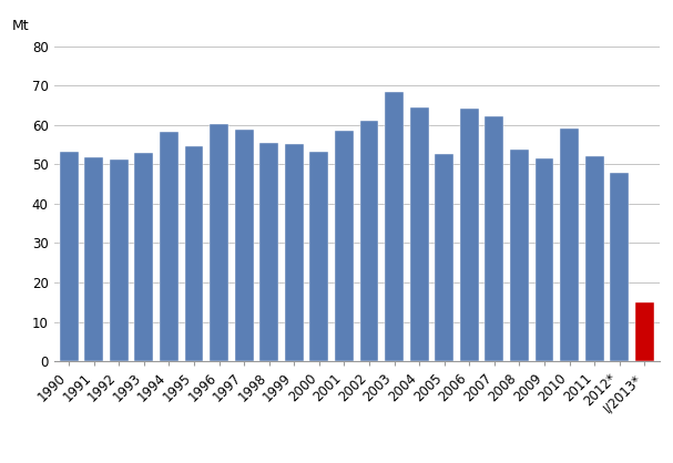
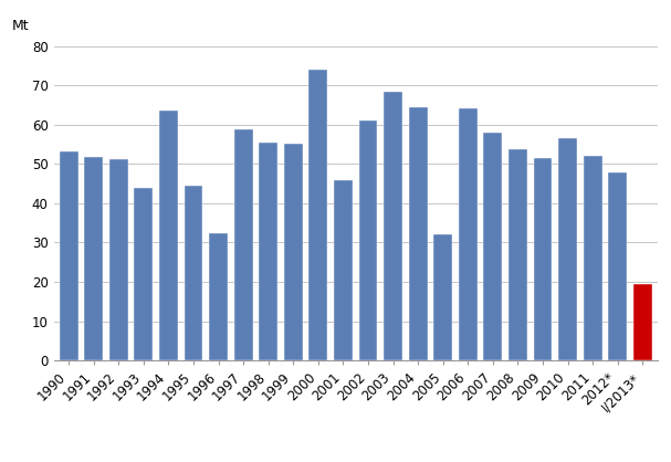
1993: 53.0 -> 44.0
1994: 58.3 -> 63.5
1995: 54.7 -> 44.5
1996: 60.3 -> 32.5
2000: 53.2 -> 74.0
2001: 58.5 -> 46.0
2005: 52.7 -> 32.0
2007: 62.2 -> 58.0
2010: 59.2 -> 56.5
I/2013*: 15.0 -> 19.5
